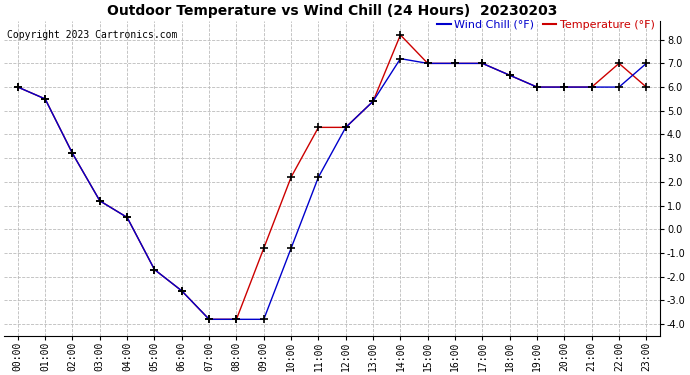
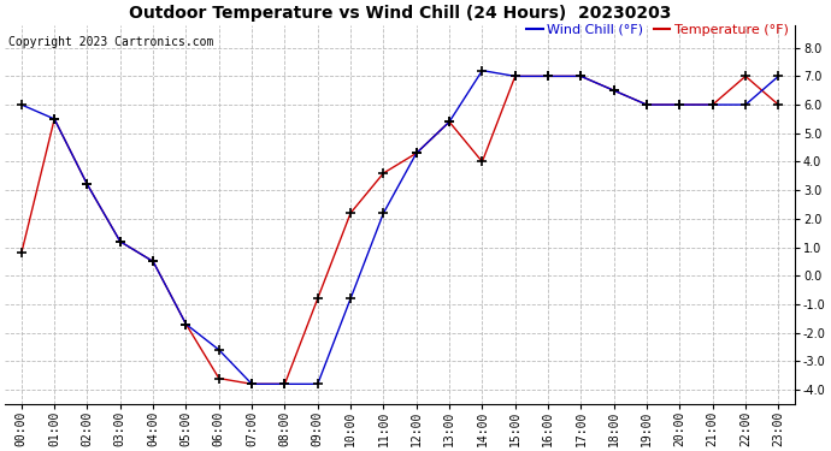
Temperature (°F)/00:00: 6.0 -> 0.8
Temperature (°F)/06:00: -2.6 -> -3.6
Temperature (°F)/11:00: 4.3 -> 3.6
Temperature (°F)/14:00: 8.2 -> 4.0
